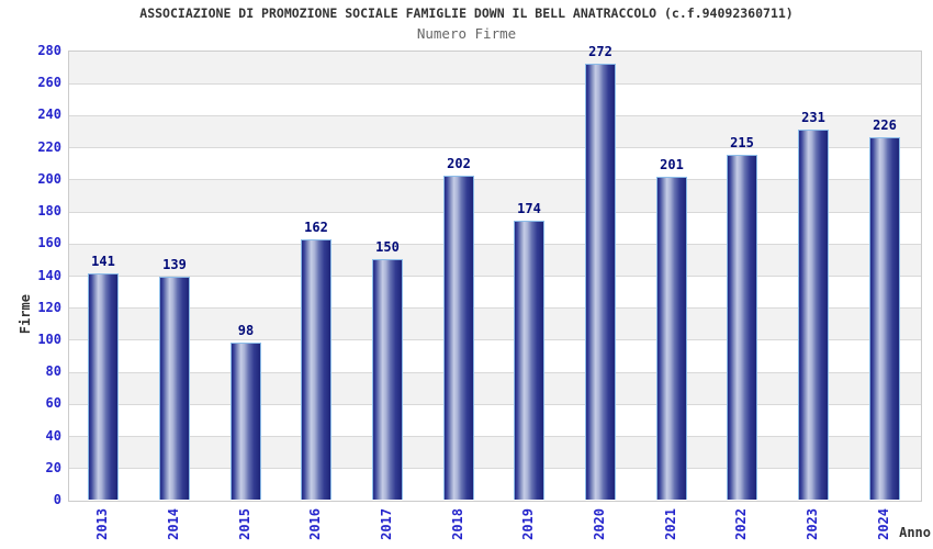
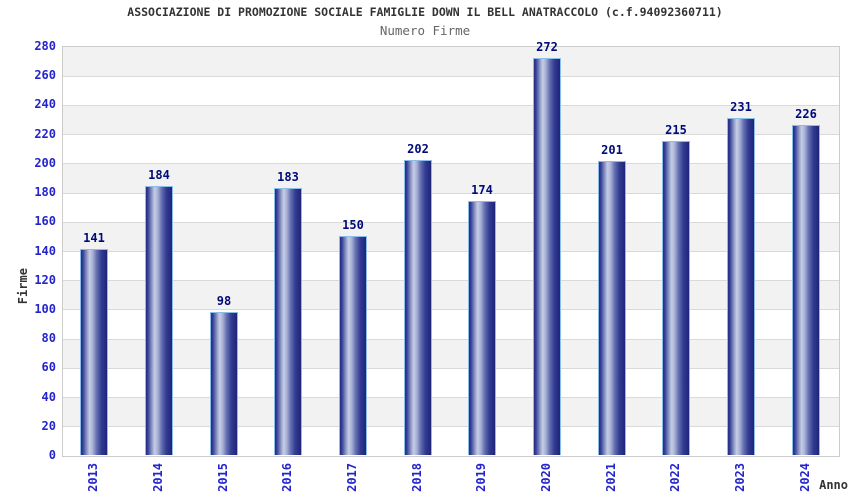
2014: 139 -> 184
2016: 162 -> 183
